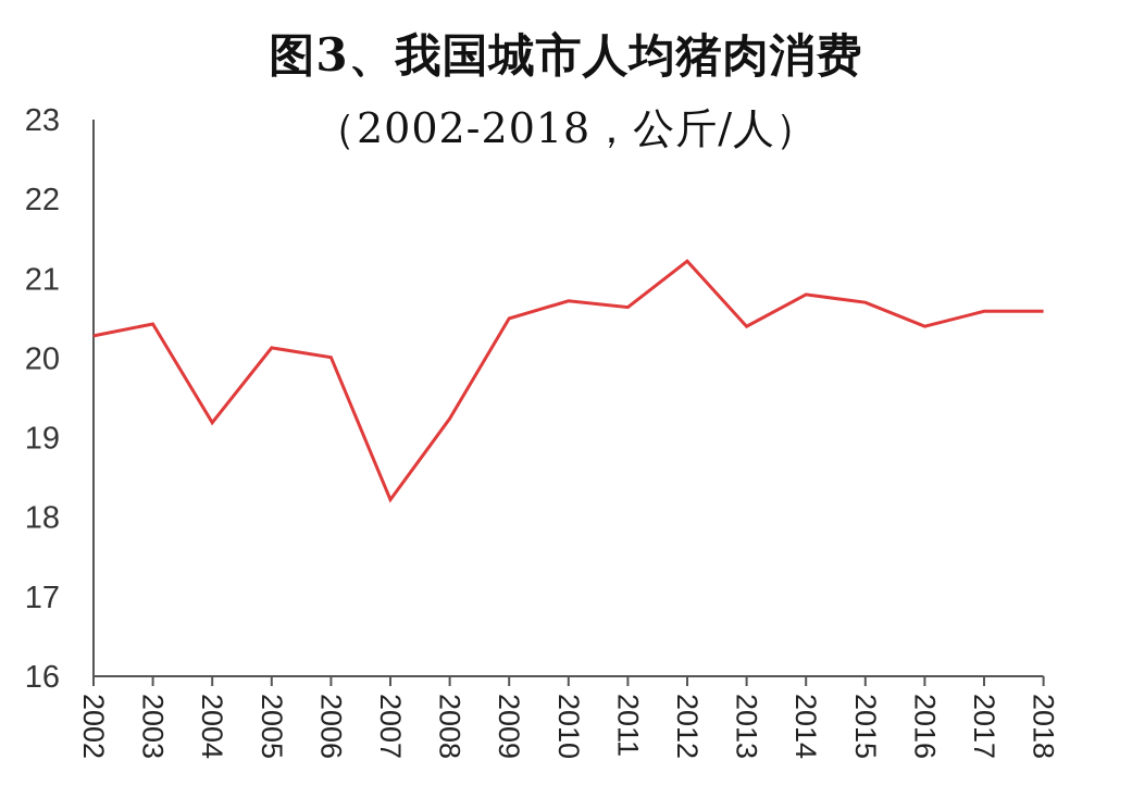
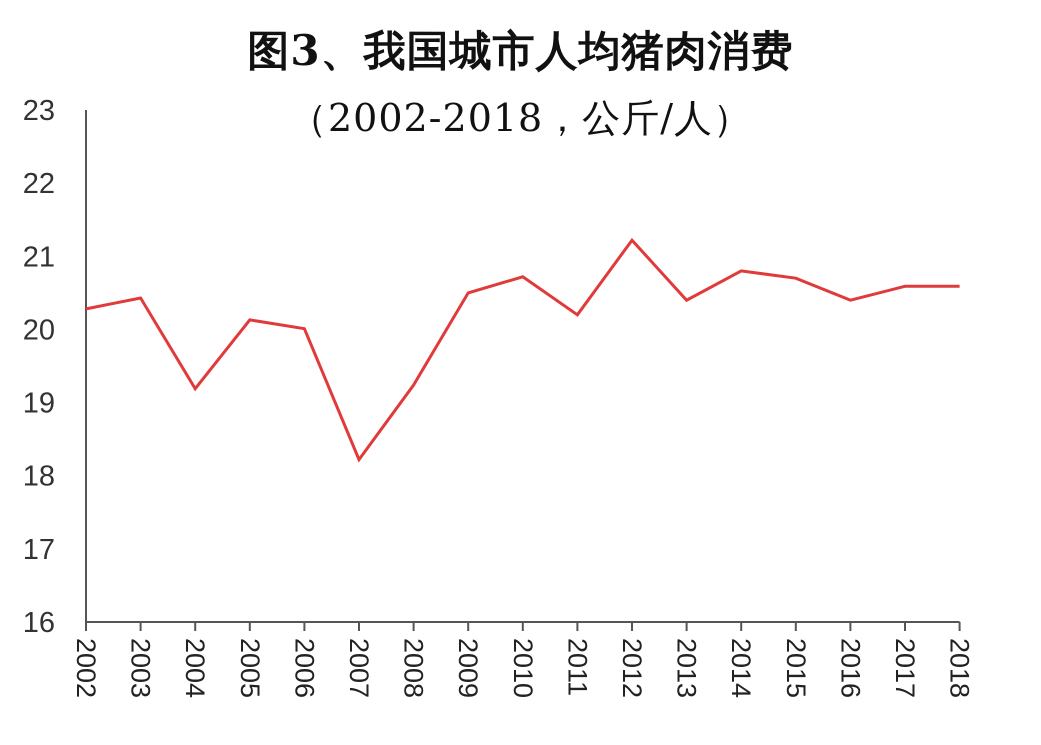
2011: 20.6 -> 20.2
